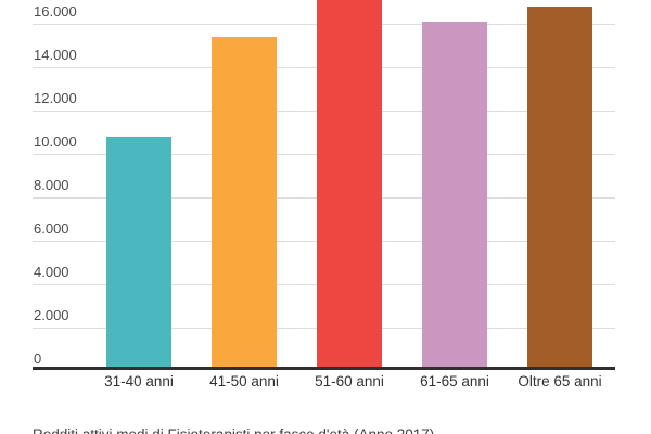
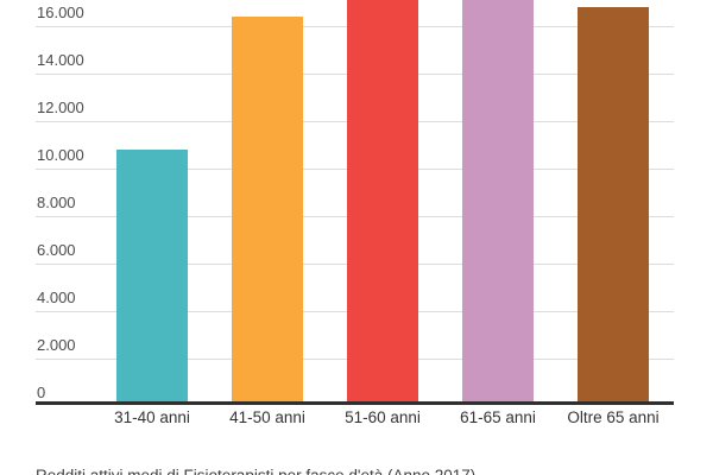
41-50 anni: 15400 -> 16400
61-65 anni: 16100 -> 17400
